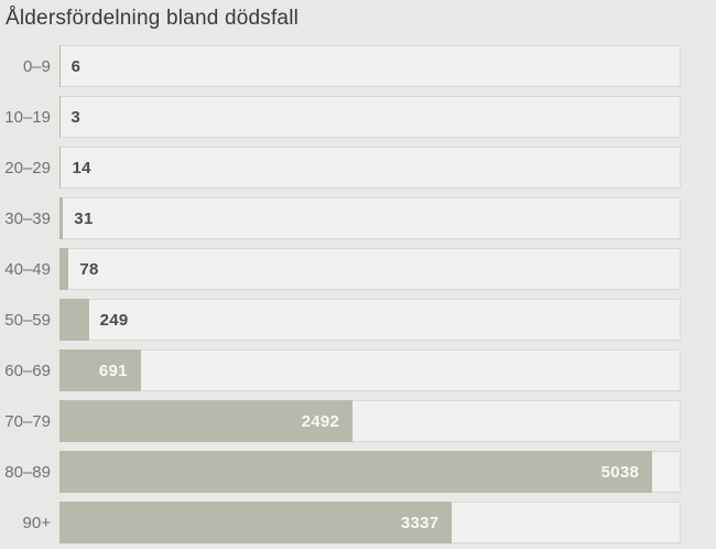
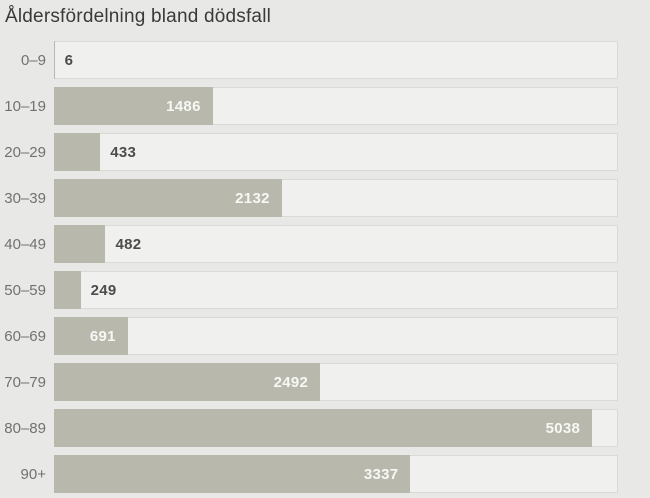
10–19: 3 -> 1486
20–29: 14 -> 433
30–39: 31 -> 2132
40–49: 78 -> 482
